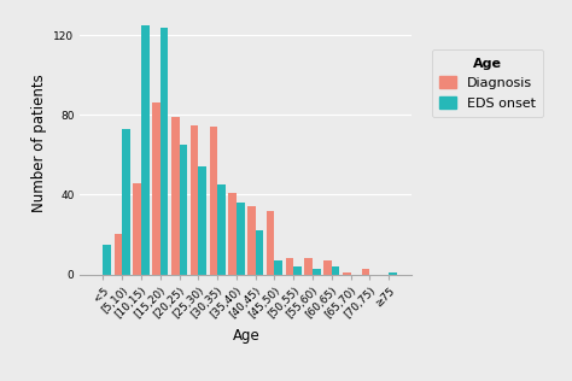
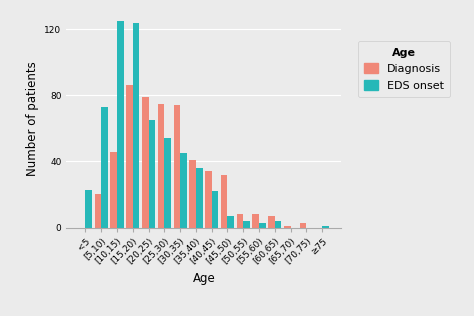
EDS onset/<5: 15 -> 23
